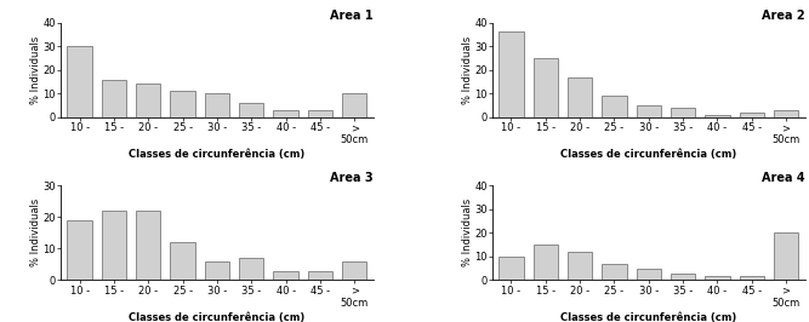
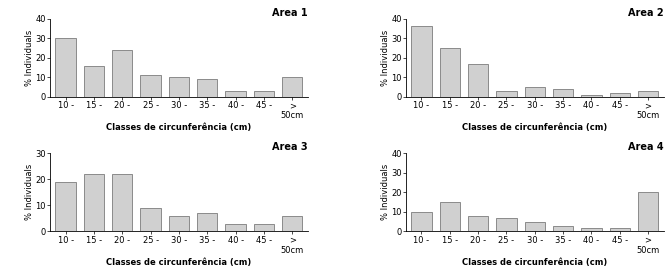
Area 1/20 -: 14 -> 24
Area 1/35 -: 6 -> 9
Area 2/25 -: 9 -> 3
Area 3/25 -: 12 -> 9
Area 4/20 -: 12 -> 8
